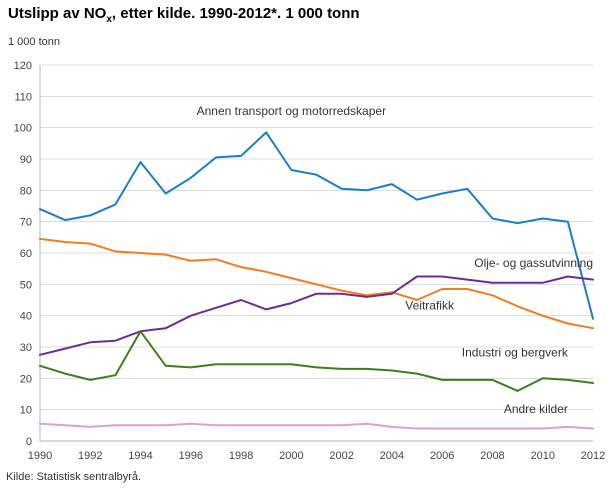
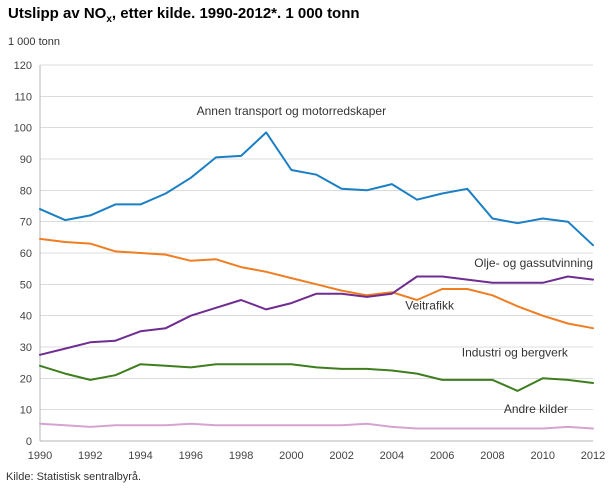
Annen transport og motorredskaper/1994: 89 -> 76
Industri og bergverk/1994: 35 -> 24
Annen transport og motorredskaper/2012: 39 -> 62
